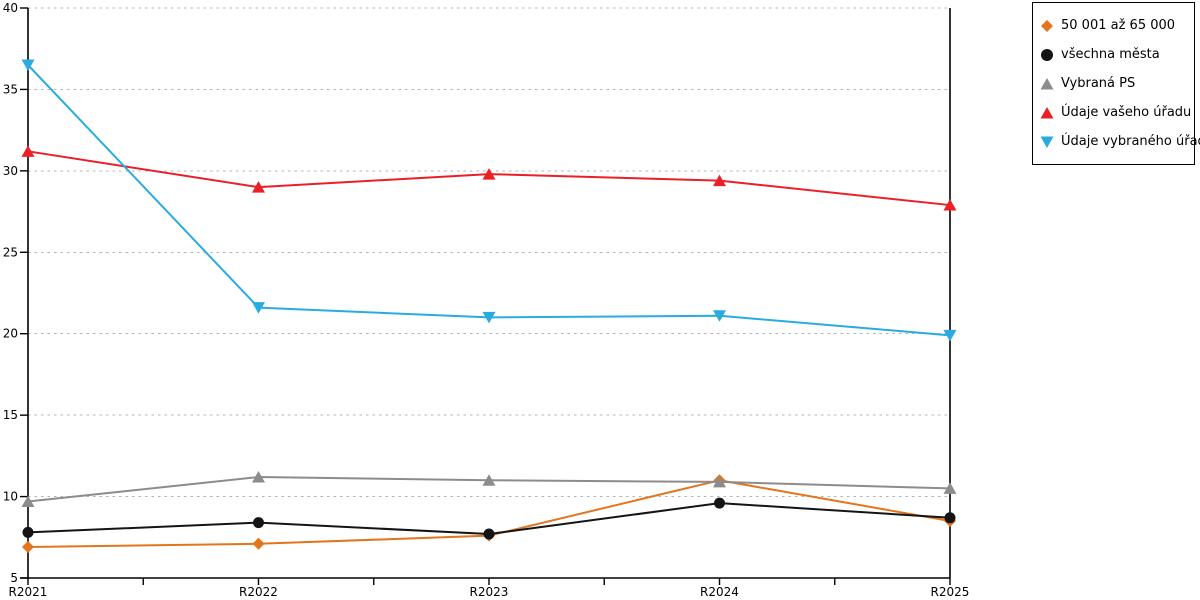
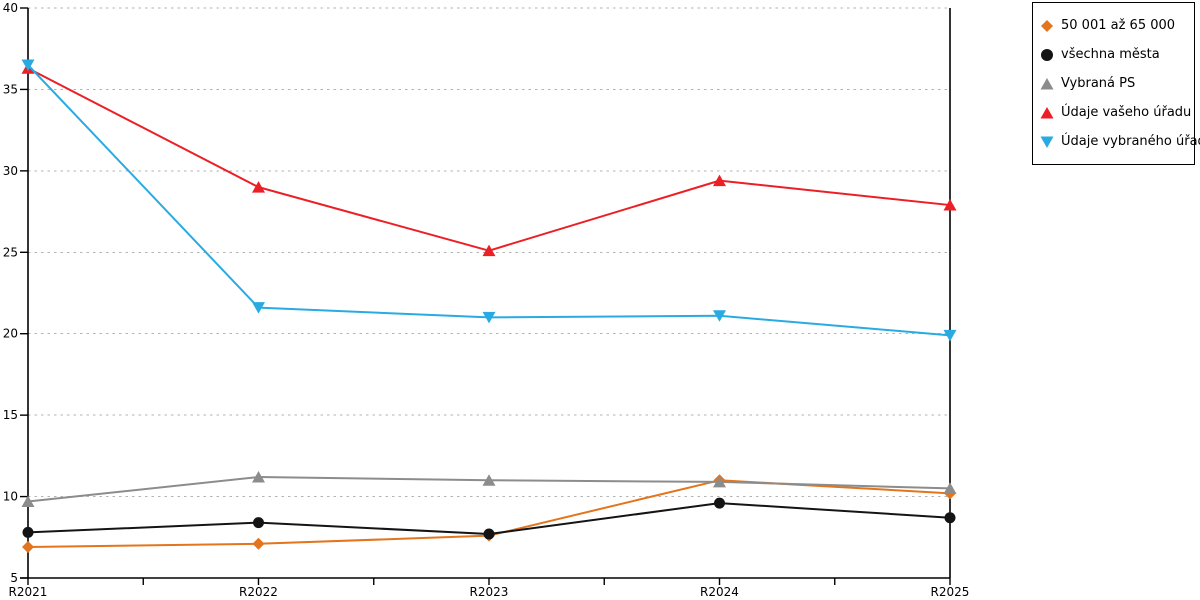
Údaje vašeho úřadu/R2021: 31.2 -> 36.3
Údaje vašeho úřadu/R2023: 29.8 -> 25.1
50 001 až 65 000/R2025: 8.5 -> 10.2
